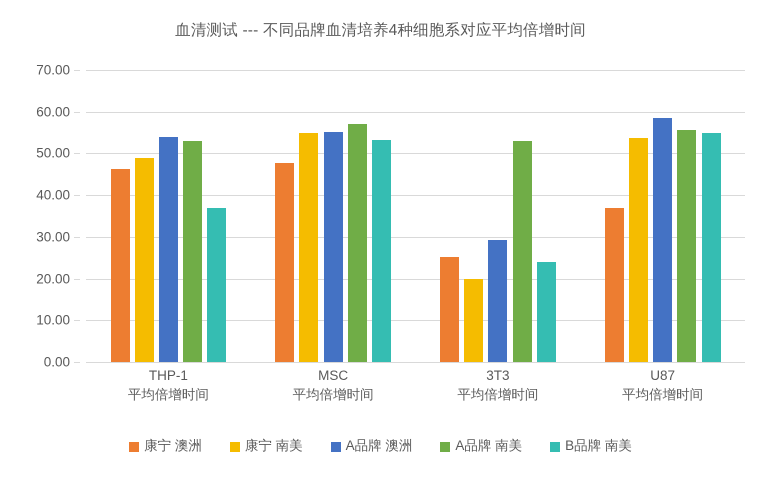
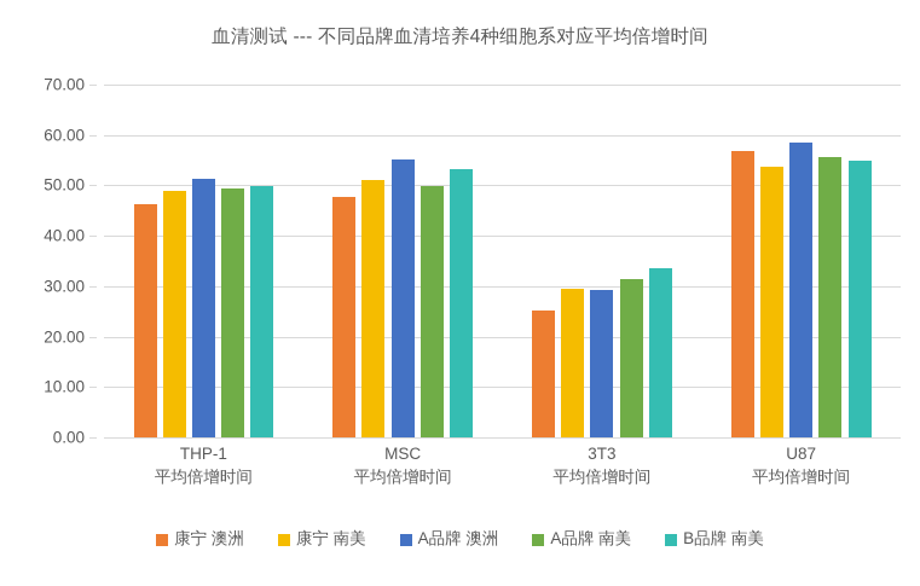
A品牌 澳洲/THP-1: 54 -> 51
A品牌 南美/THP-1: 53 -> 49
B品牌 南美/THP-1: 37 -> 50
康宁 南美/MSC: 55 -> 51
A品牌 南美/MSC: 57 -> 50
康宁 南美/3T3: 20 -> 30
A品牌 南美/3T3: 53 -> 31
B品牌 南美/3T3: 24 -> 34
康宁 澳洲/U87: 37 -> 57
